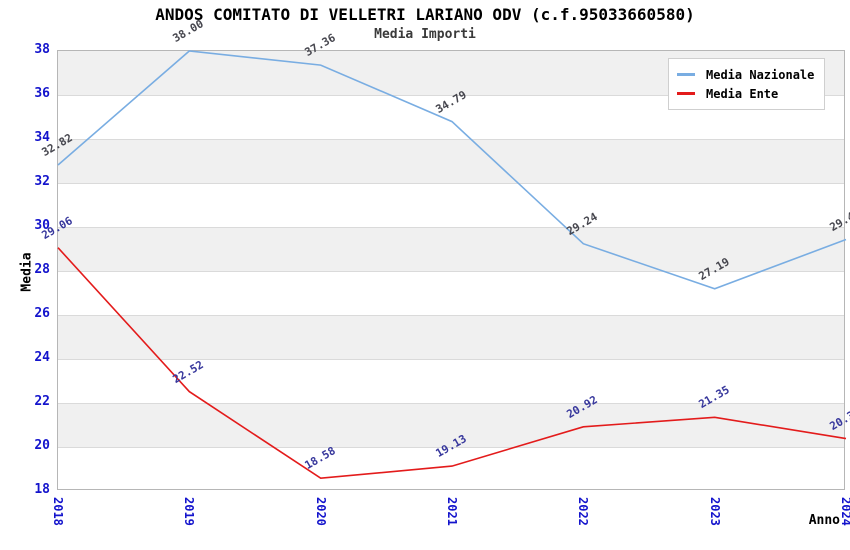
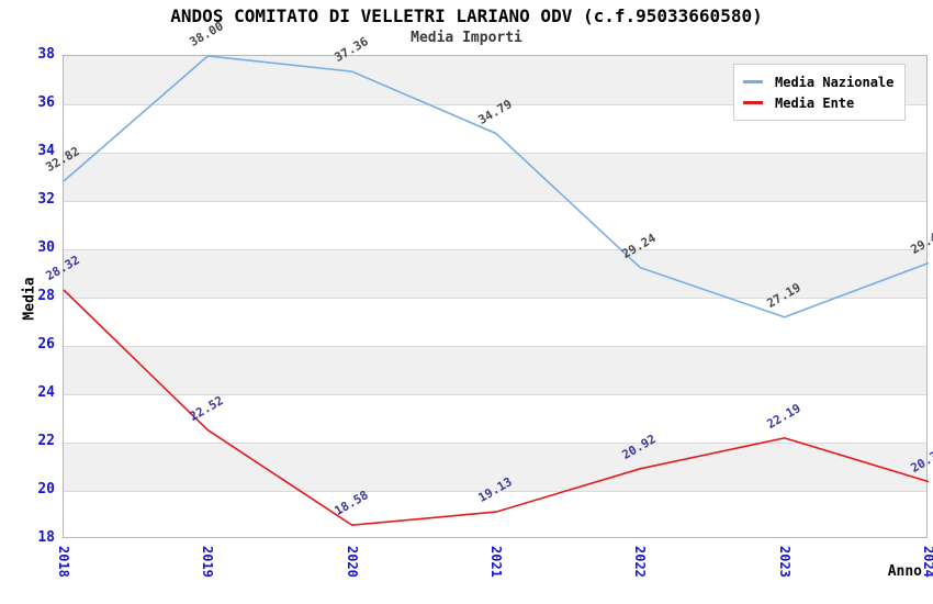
Media Ente/2018: 29.06 -> 28.32
Media Ente/2023: 21.35 -> 22.19
